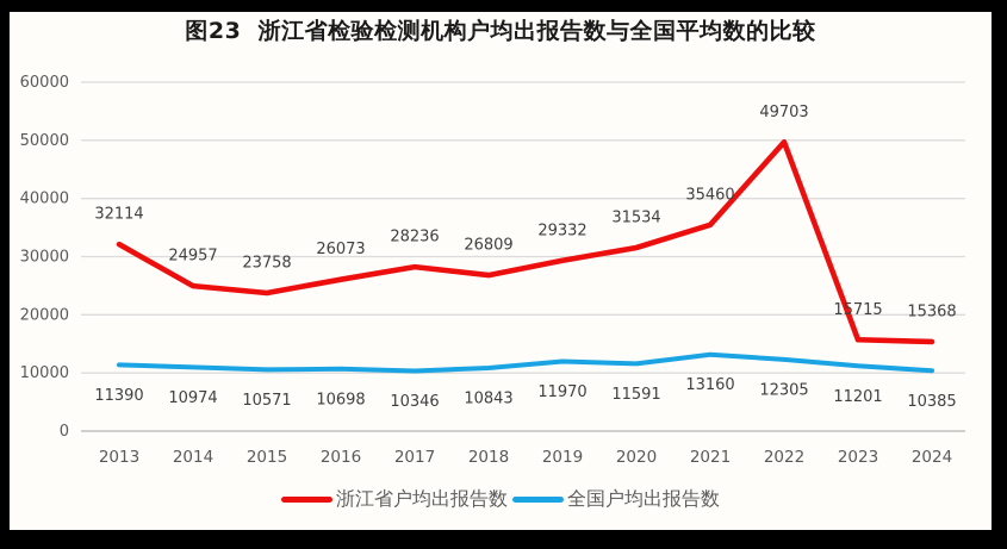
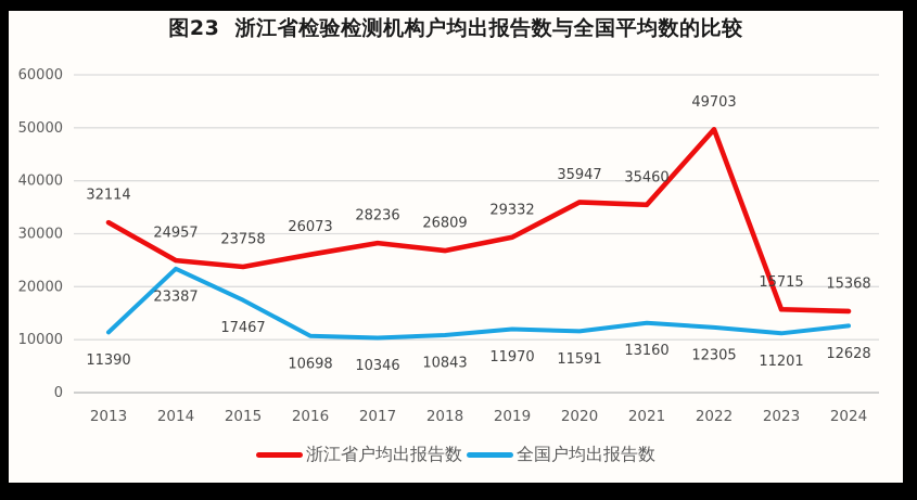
全国户均出报告数/2014: 10974 -> 23387
全国户均出报告数/2015: 10571 -> 17467
浙江省户均出报告数/2020: 31534 -> 35947
全国户均出报告数/2024: 10385 -> 12628
